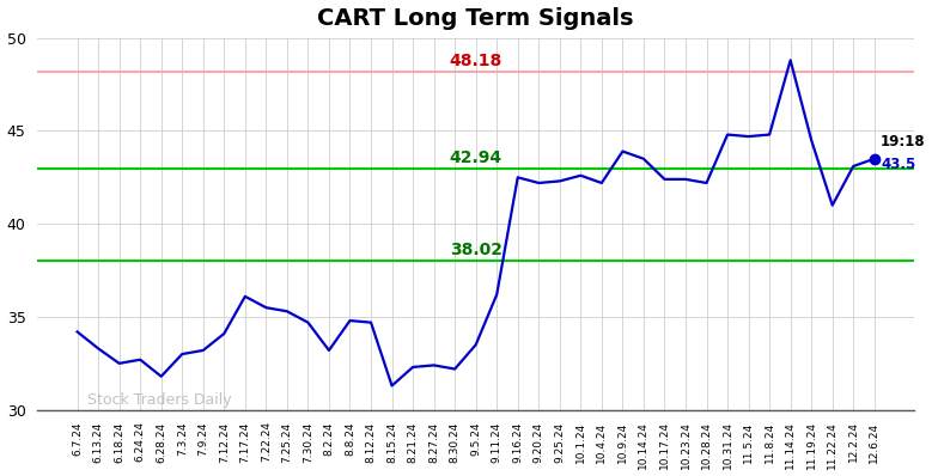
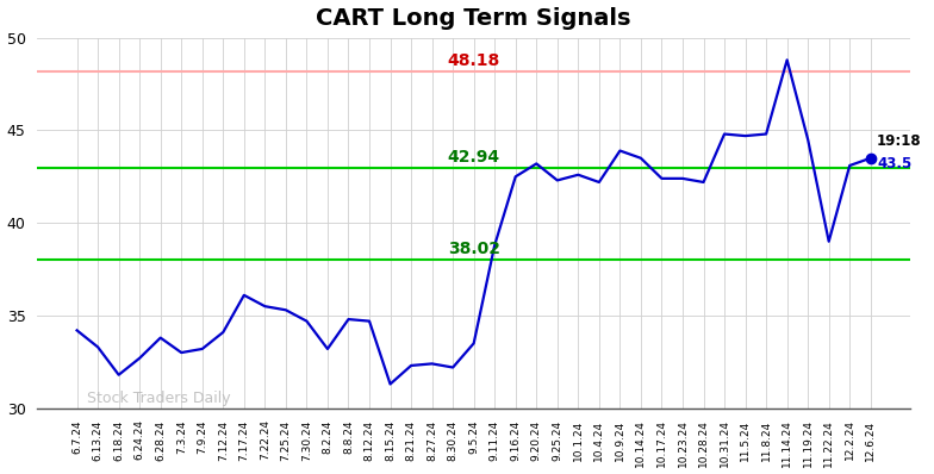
6.18.24: 32.5 -> 31.8
6.28.24: 31.8 -> 33.8
9.11.24: 36.2 -> 38.8
9.20.24: 42.2 -> 43.2
11.22.24: 41.0 -> 39.0
